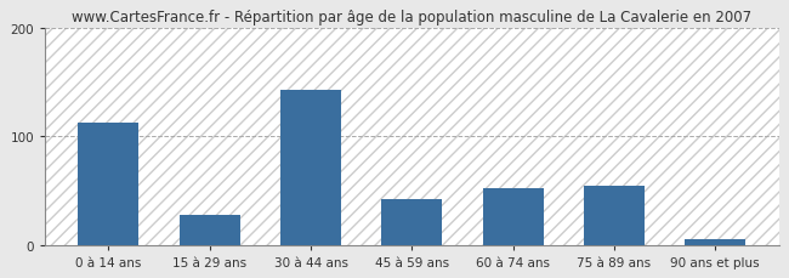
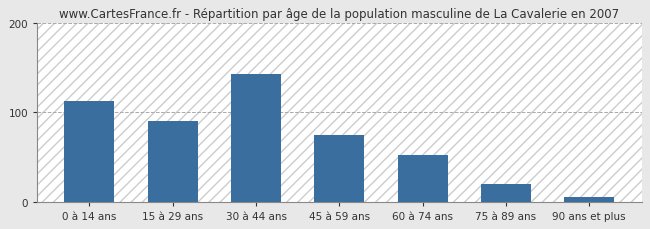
15 à 29 ans: 28 -> 90
45 à 59 ans: 42 -> 75
75 à 89 ans: 54 -> 20
